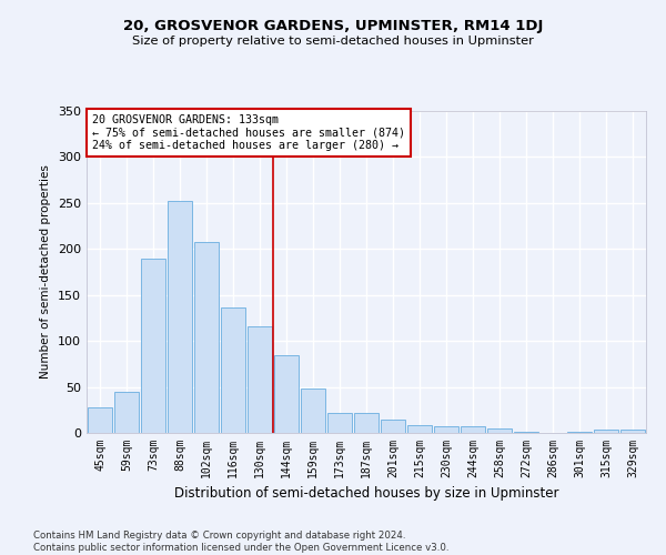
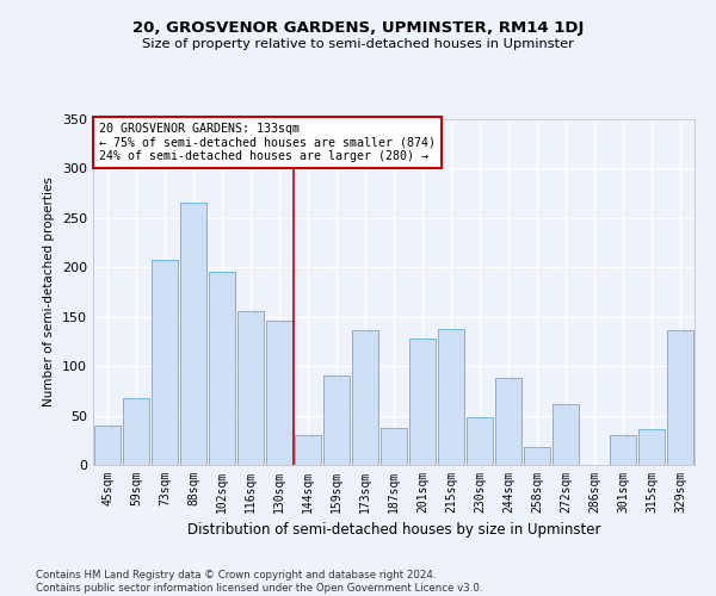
45sqm: 28 -> 40
59sqm: 45 -> 68
73sqm: 190 -> 208
88sqm: 252 -> 266
102sqm: 207 -> 196
116sqm: 136 -> 156
130sqm: 116 -> 146
144sqm: 85 -> 30
159sqm: 48 -> 90
173sqm: 22 -> 136
187sqm: 22 -> 38
201sqm: 14 -> 128
215sqm: 8 -> 138
230sqm: 7 -> 48
244sqm: 7 -> 88
258sqm: 5 -> 18
272sqm: 1 -> 62
301sqm: 1 -> 30
315sqm: 4 -> 36
329sqm: 4 -> 136
